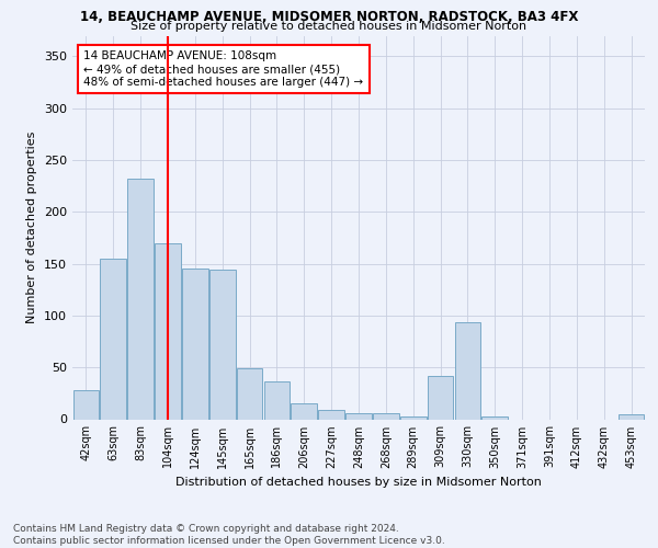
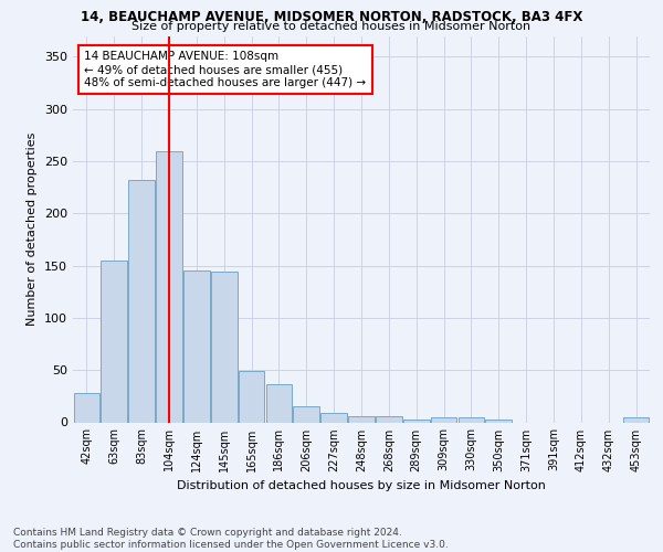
104sqm: 170 -> 260
309sqm: 42 -> 5
330sqm: 94 -> 5
